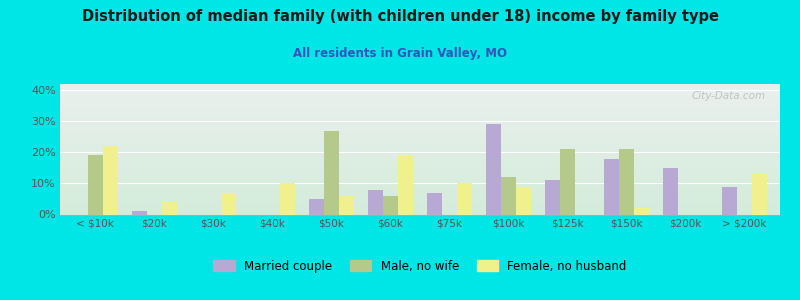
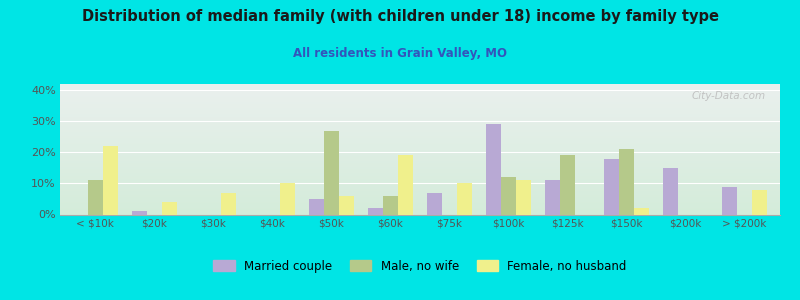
Male, no wife/< $10k: 19% -> 11%
Married couple/$60k: 8% -> 2%
Female, no husband/$100k: 9% -> 11%
Male, no wife/$125k: 21% -> 19%
Female, no husband/> $200k: 13% -> 8%
